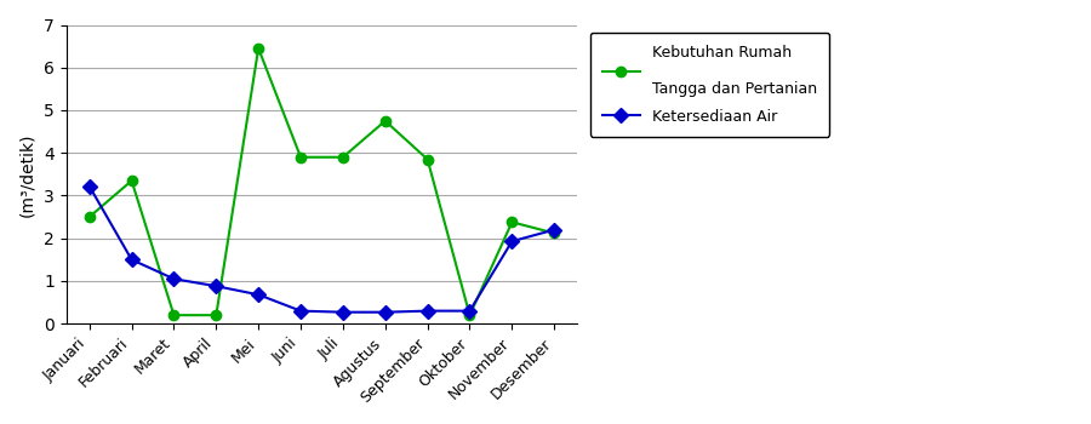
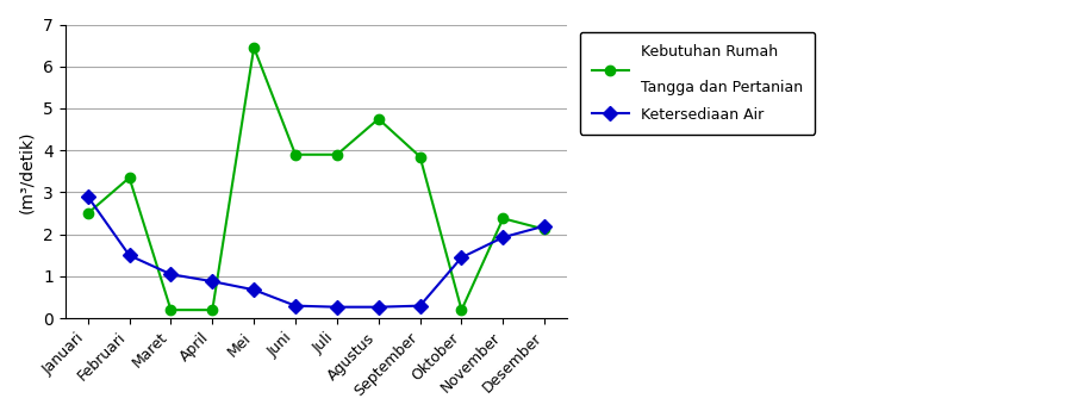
Ketersediaan Air/Januari: 3.22 -> 2.90
Ketersediaan Air/Oktober: 0.30 -> 1.45
